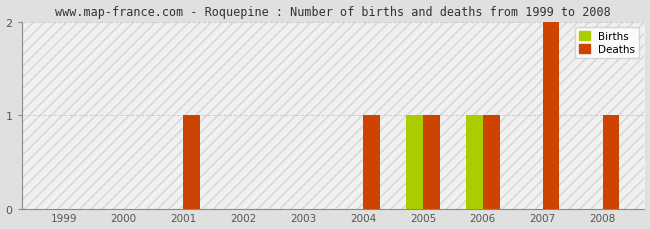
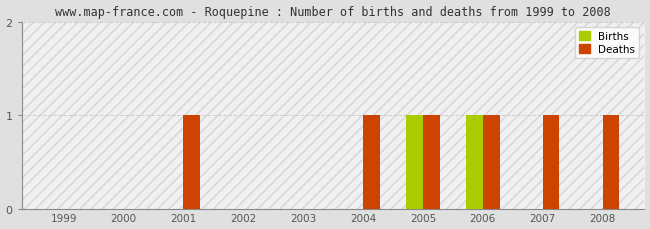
Deaths/2007: 2 -> 1
